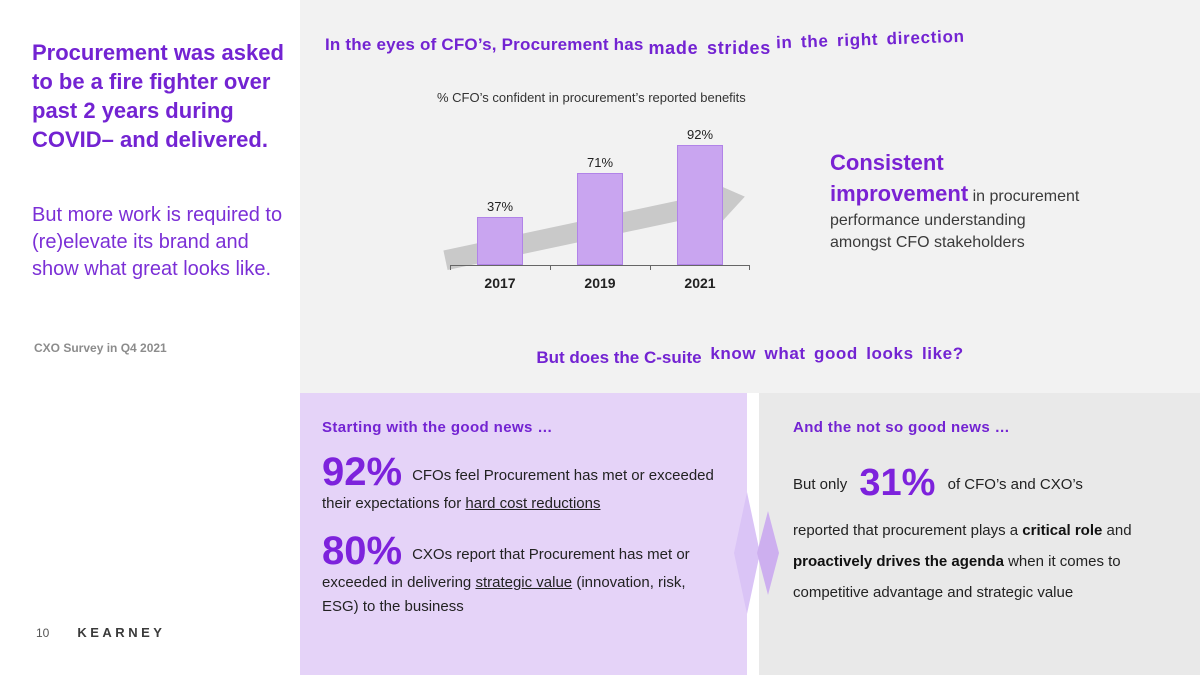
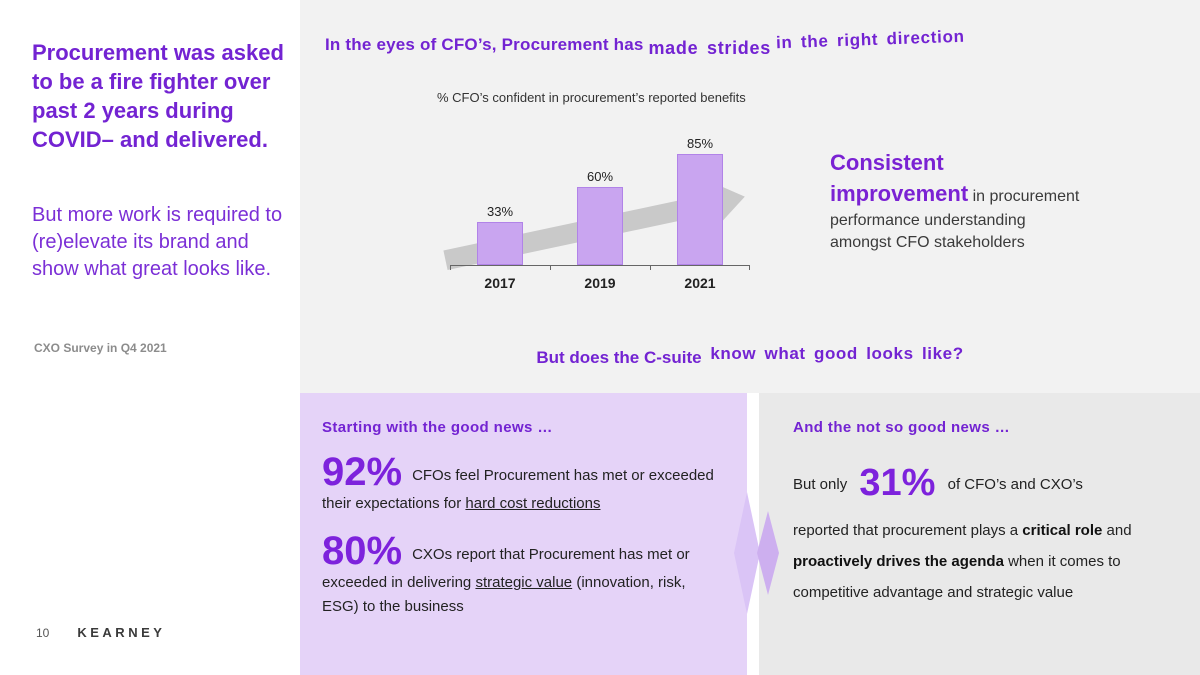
2017: 37% -> 33%
2019: 71% -> 60%
2021: 92% -> 85%
